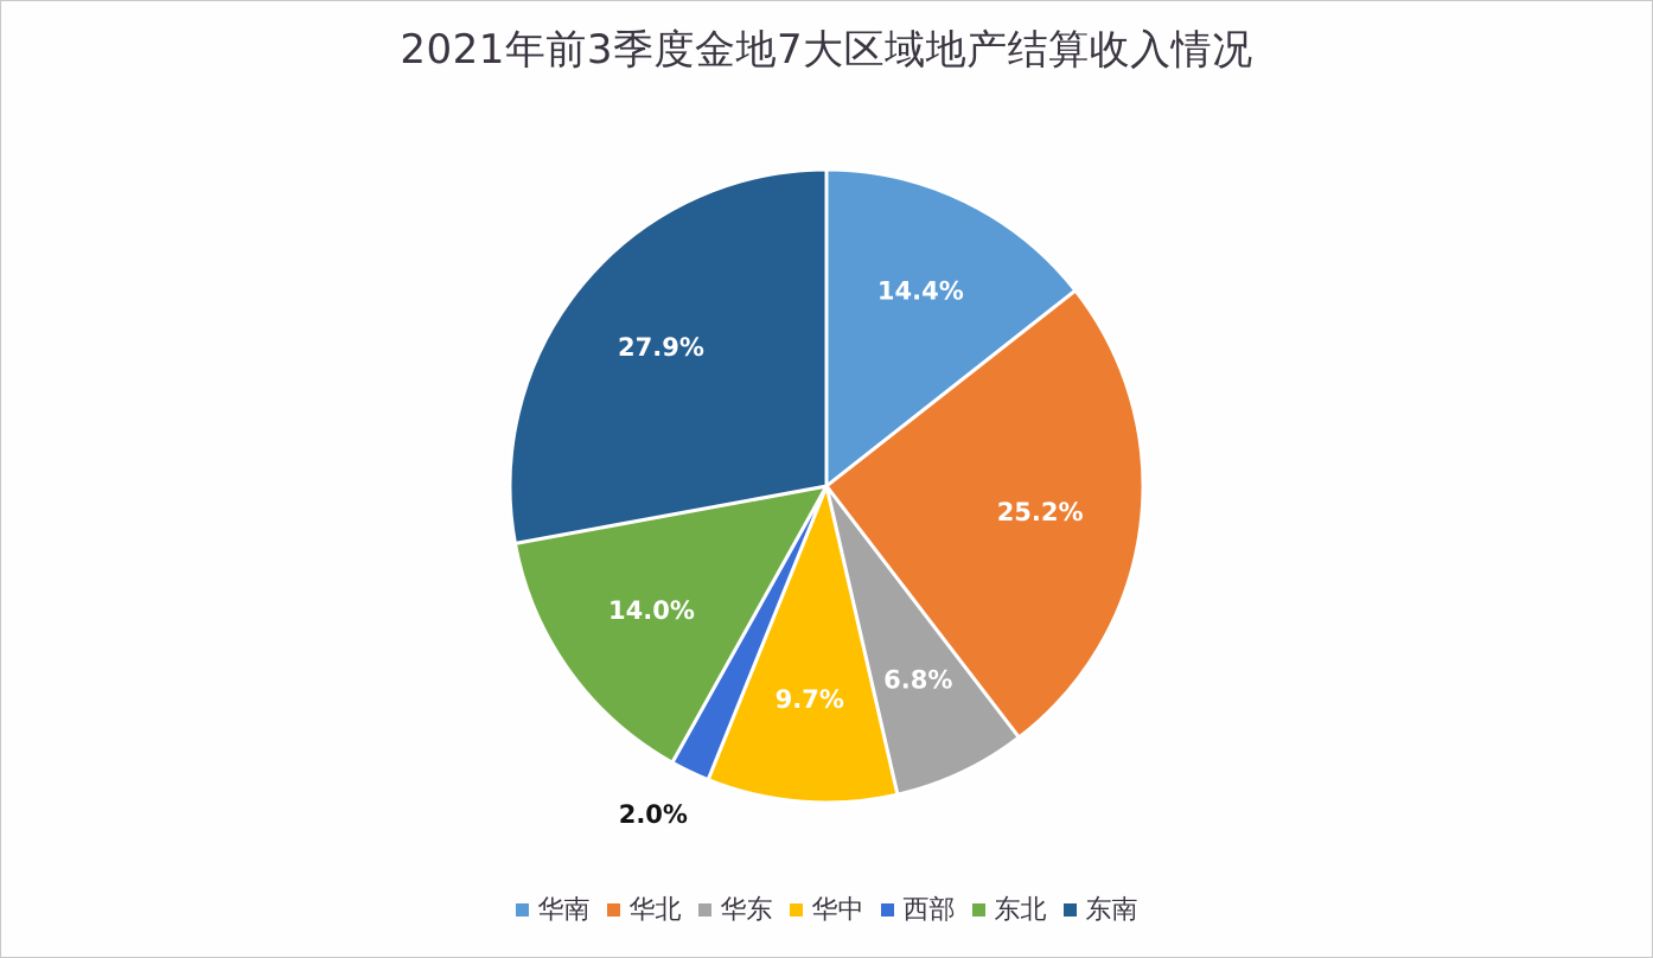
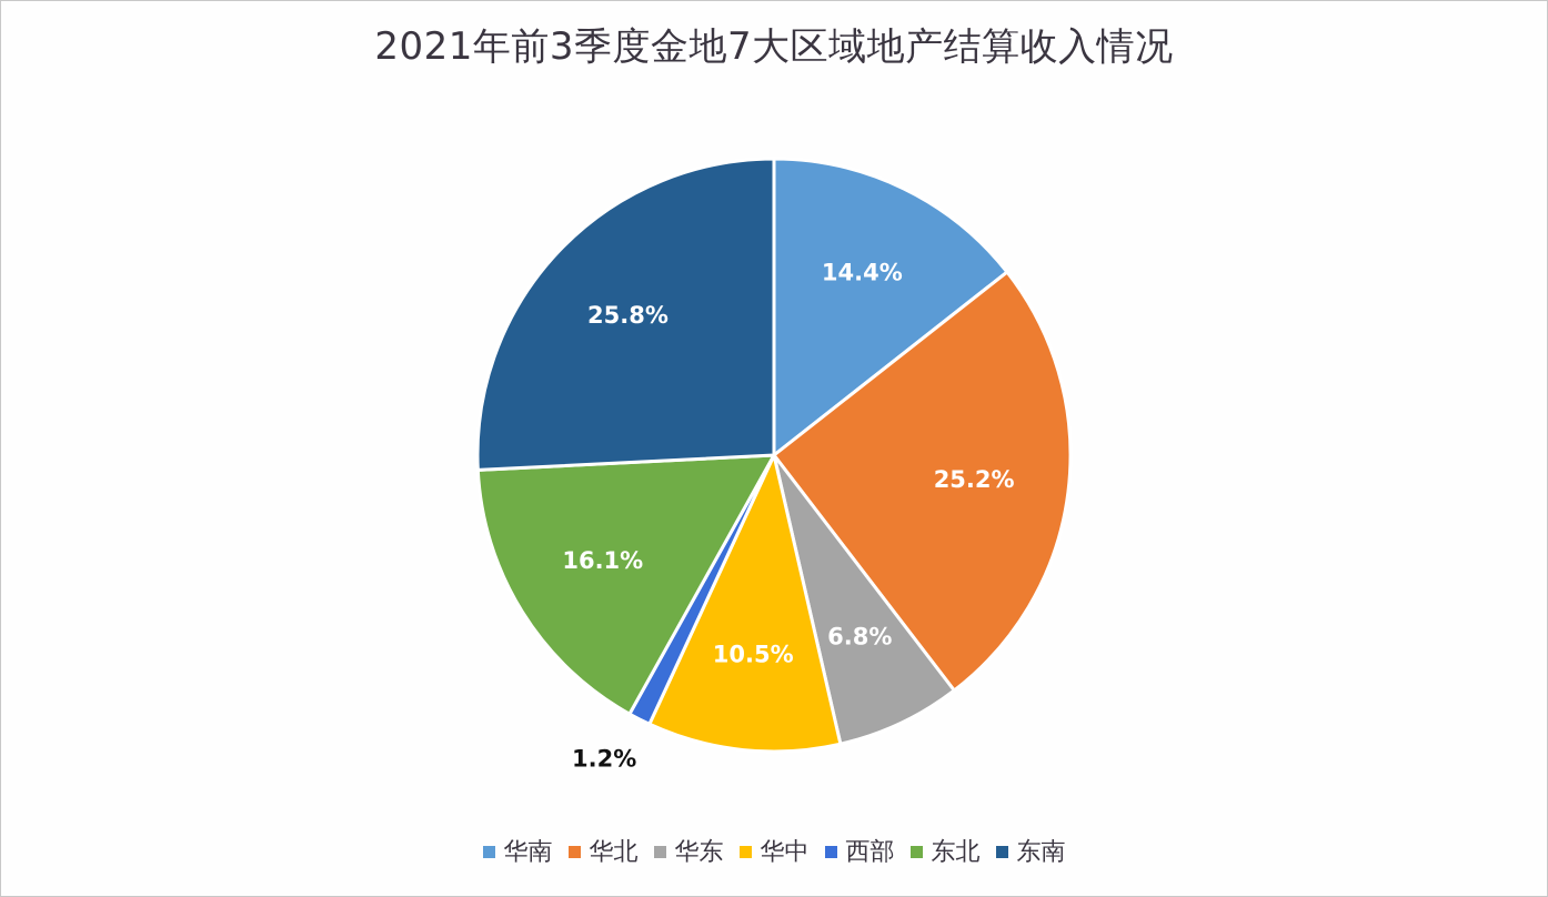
华中: 9.7% -> 10.5%
西部: 2.0% -> 1.2%
东北: 14.0% -> 16.1%
东南: 27.9% -> 25.8%
